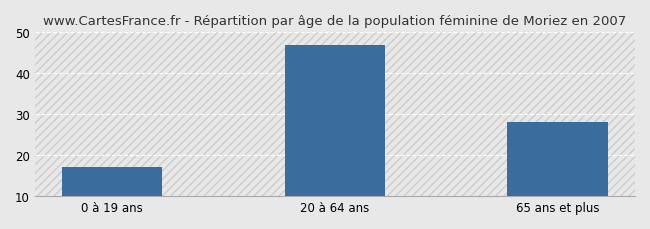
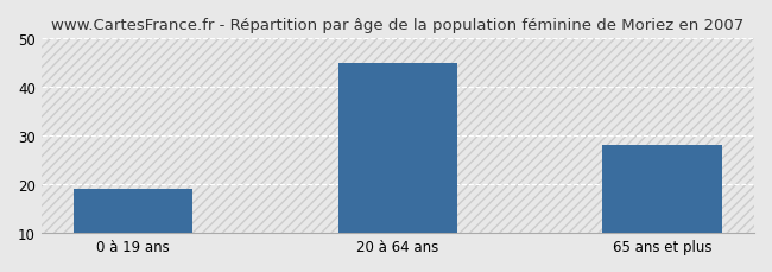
0 à 19 ans: 17 -> 19
20 à 64 ans: 47 -> 45
